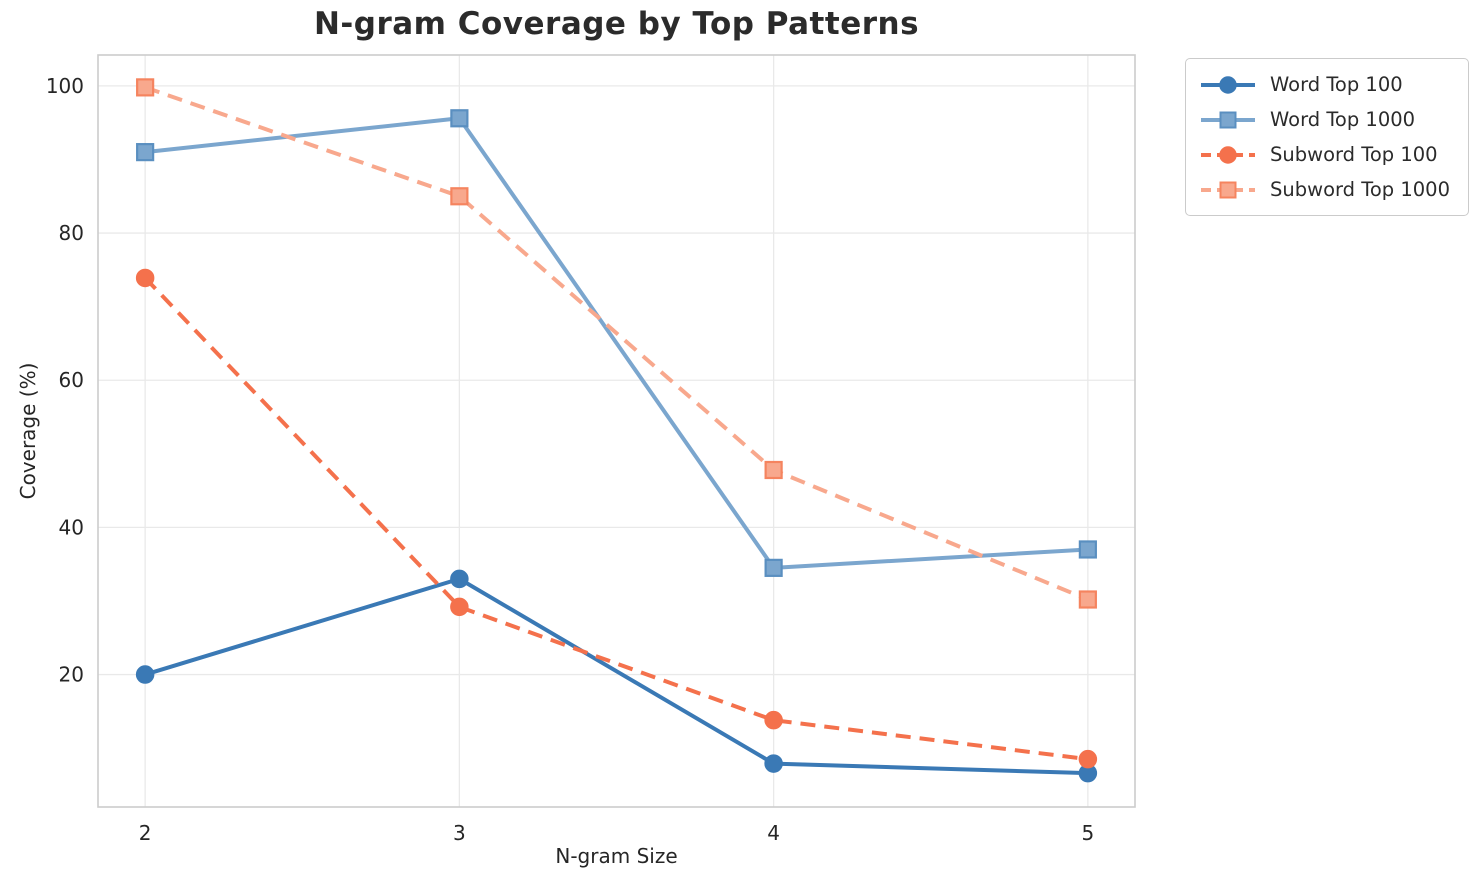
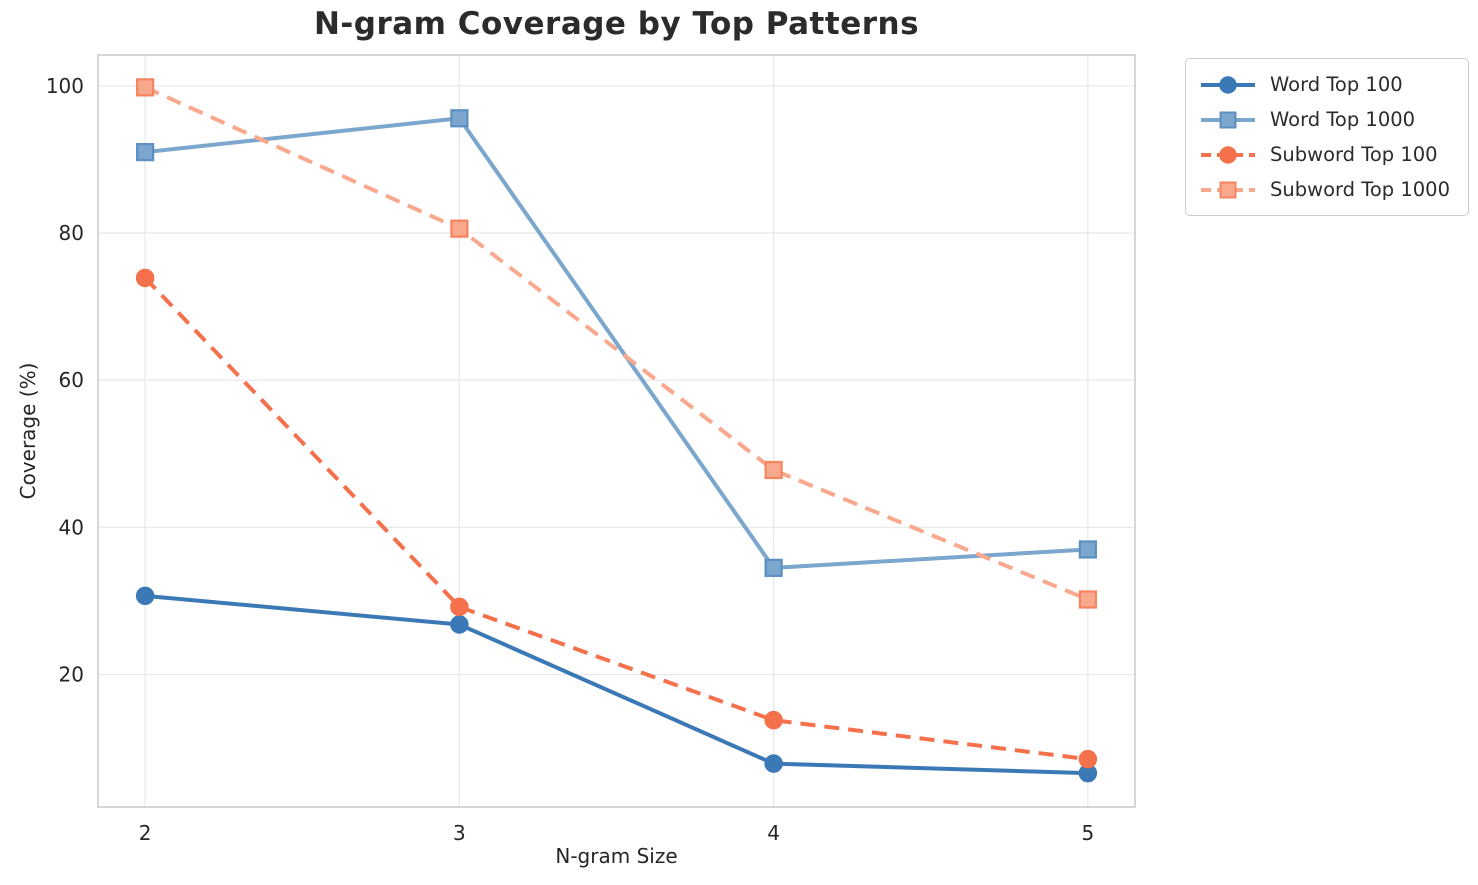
Word Top 100/2: 20 -> 31
Word Top 100/3: 33 -> 27
Subword Top 1000/3: 85 -> 81
